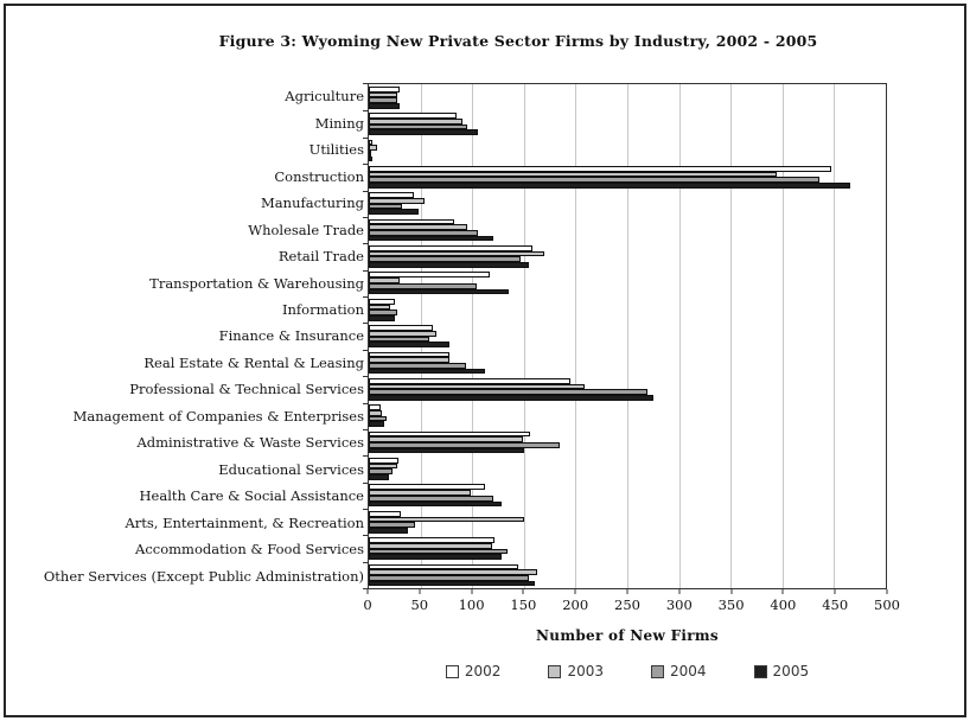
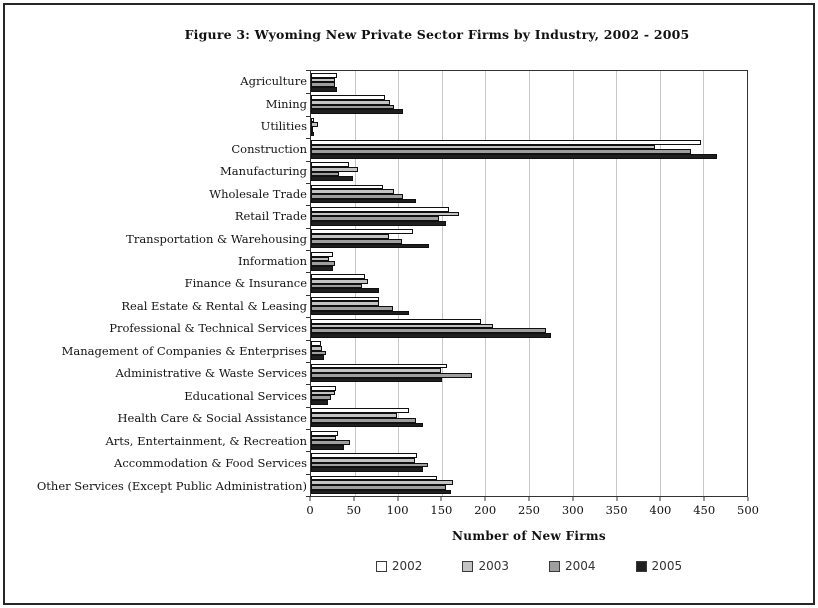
2003/Transportation & Warehousing: 30 -> 90
2003/Arts, Entertainment, & Recreation: 150 -> 30
